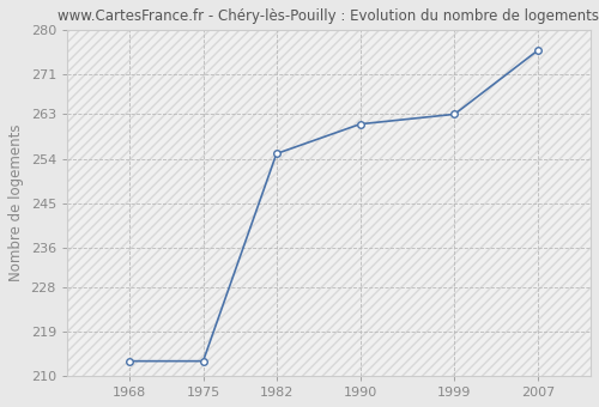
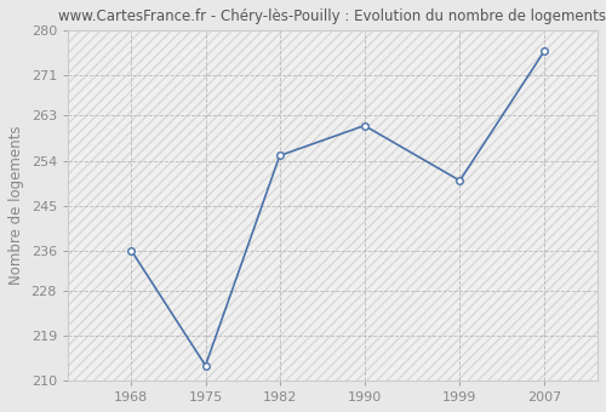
1968: 213 -> 236
1999: 263 -> 250
